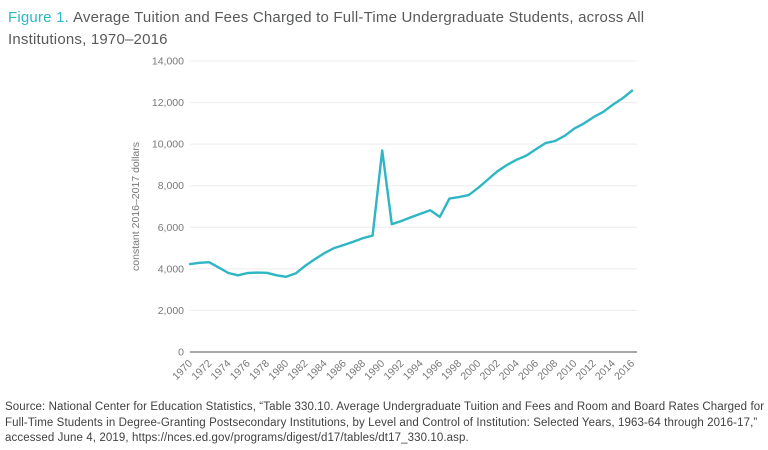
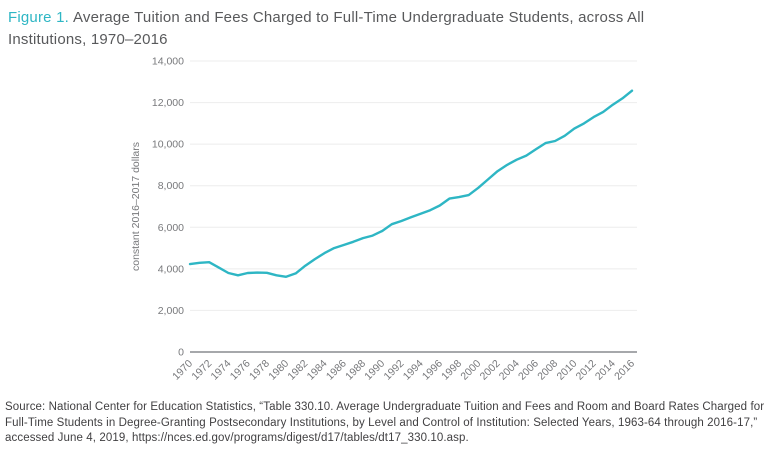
1990: 9700 -> 5800
1996: 6500 -> 7000
